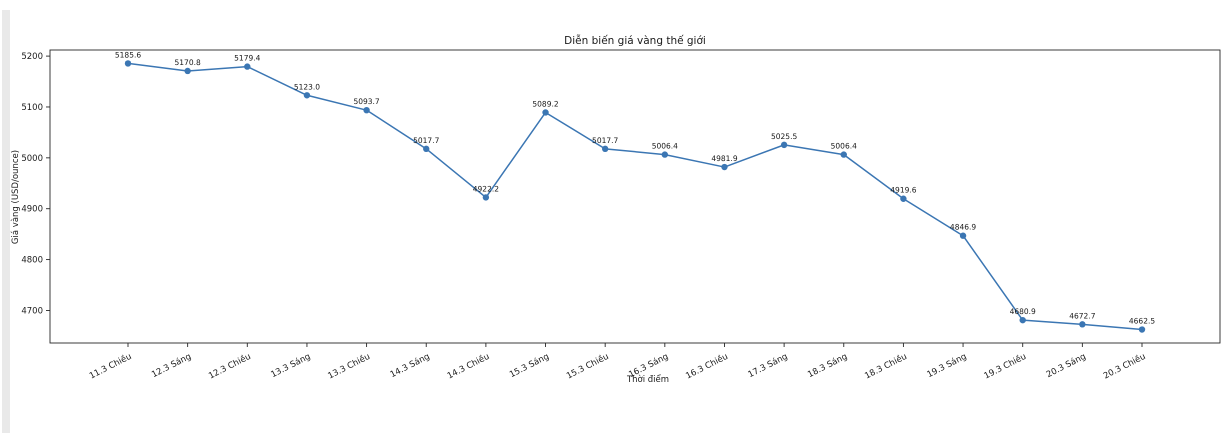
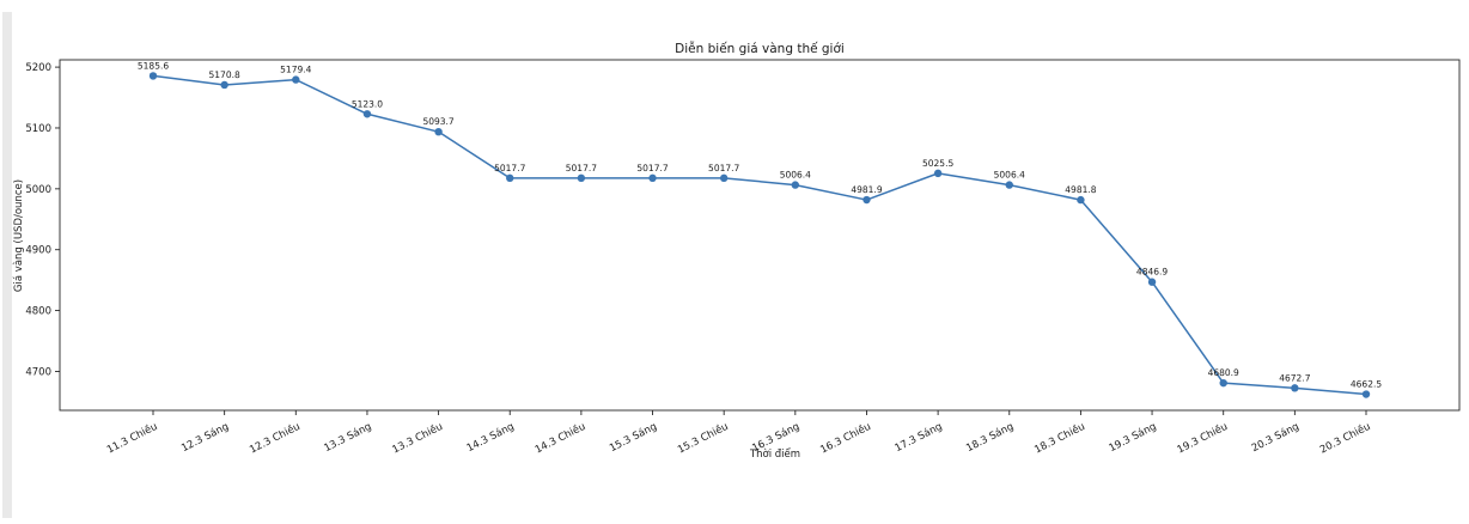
14.3 Chiều: 4922.2 -> 5017.7
15.3 Sáng: 5089.2 -> 5017.7
18.3 Chiều: 4919.6 -> 4981.8
